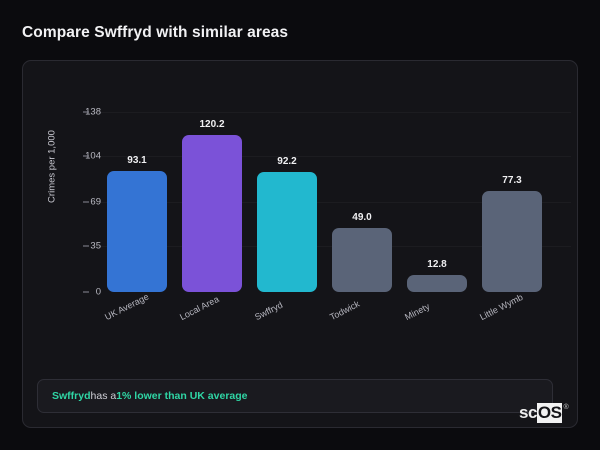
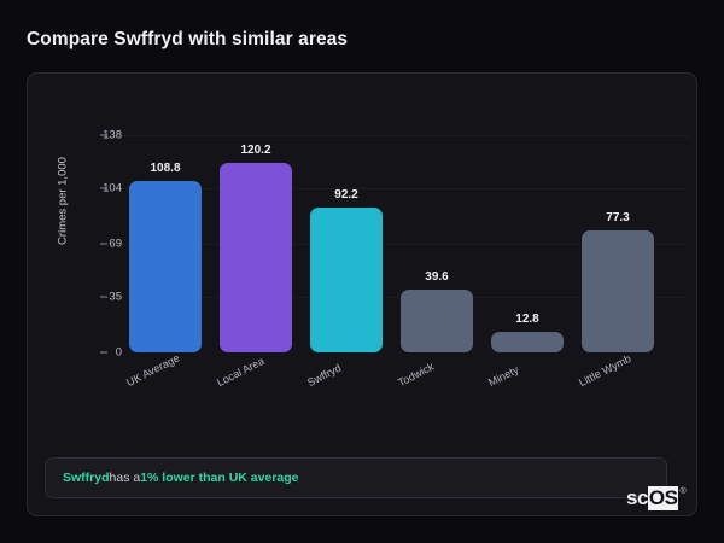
UK Average: 93.1 -> 108.8
Todwick: 49.0 -> 39.6
